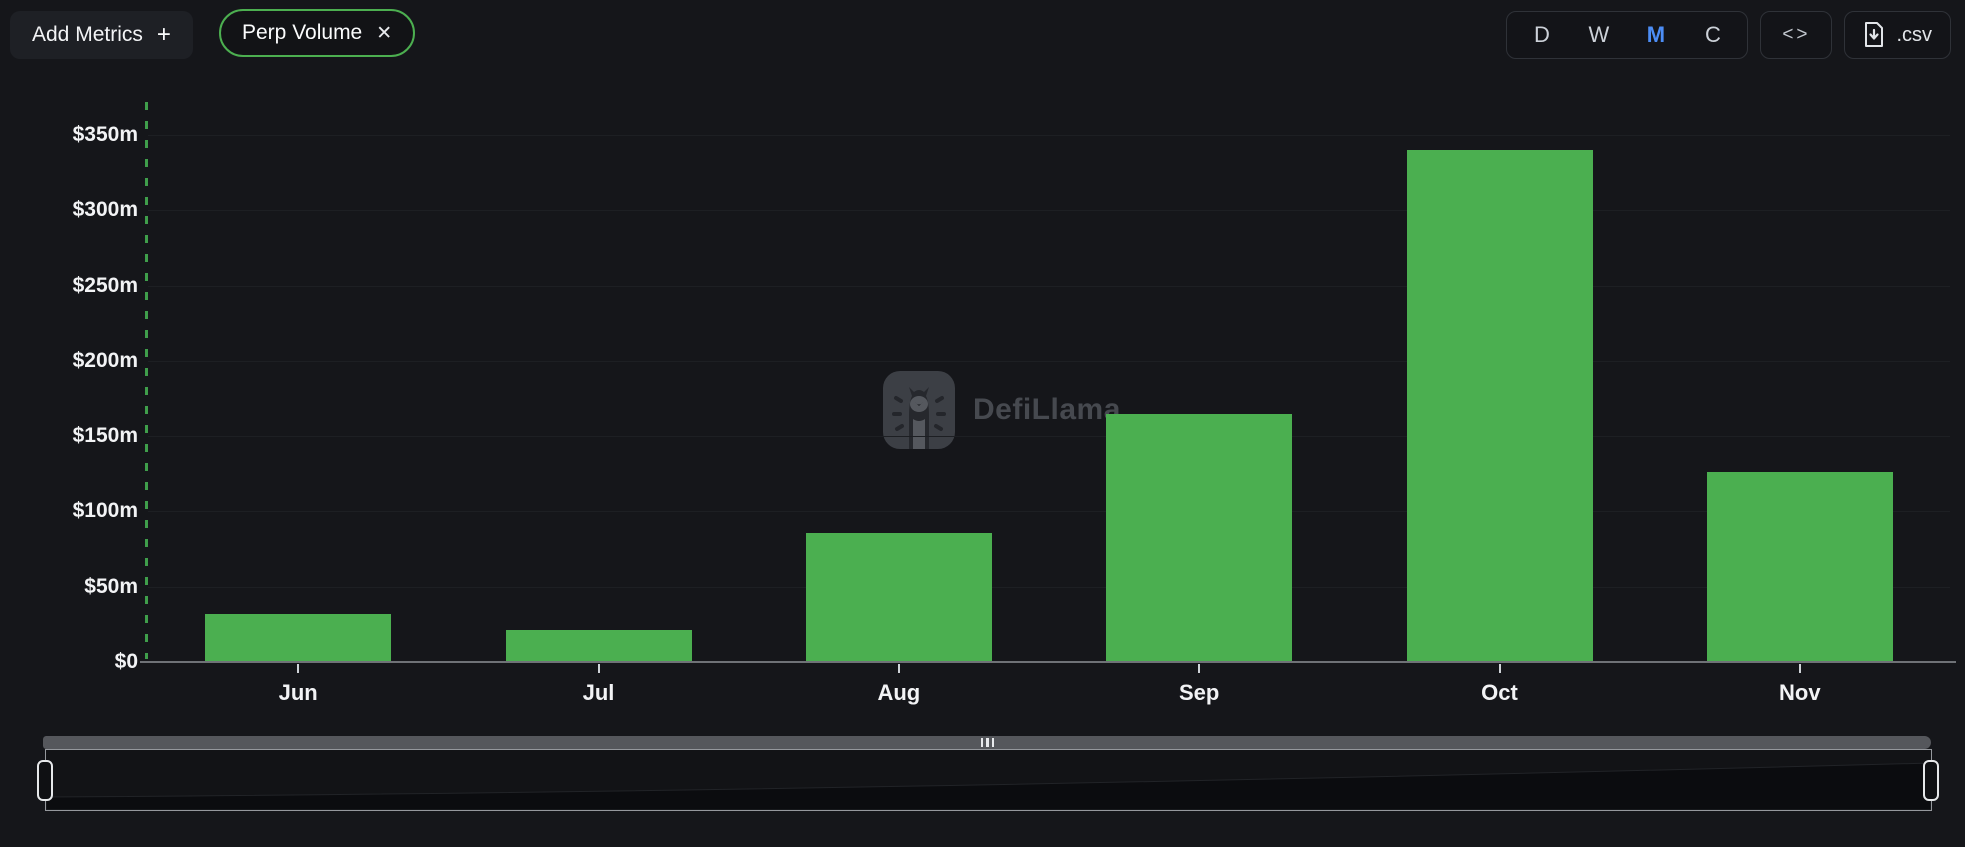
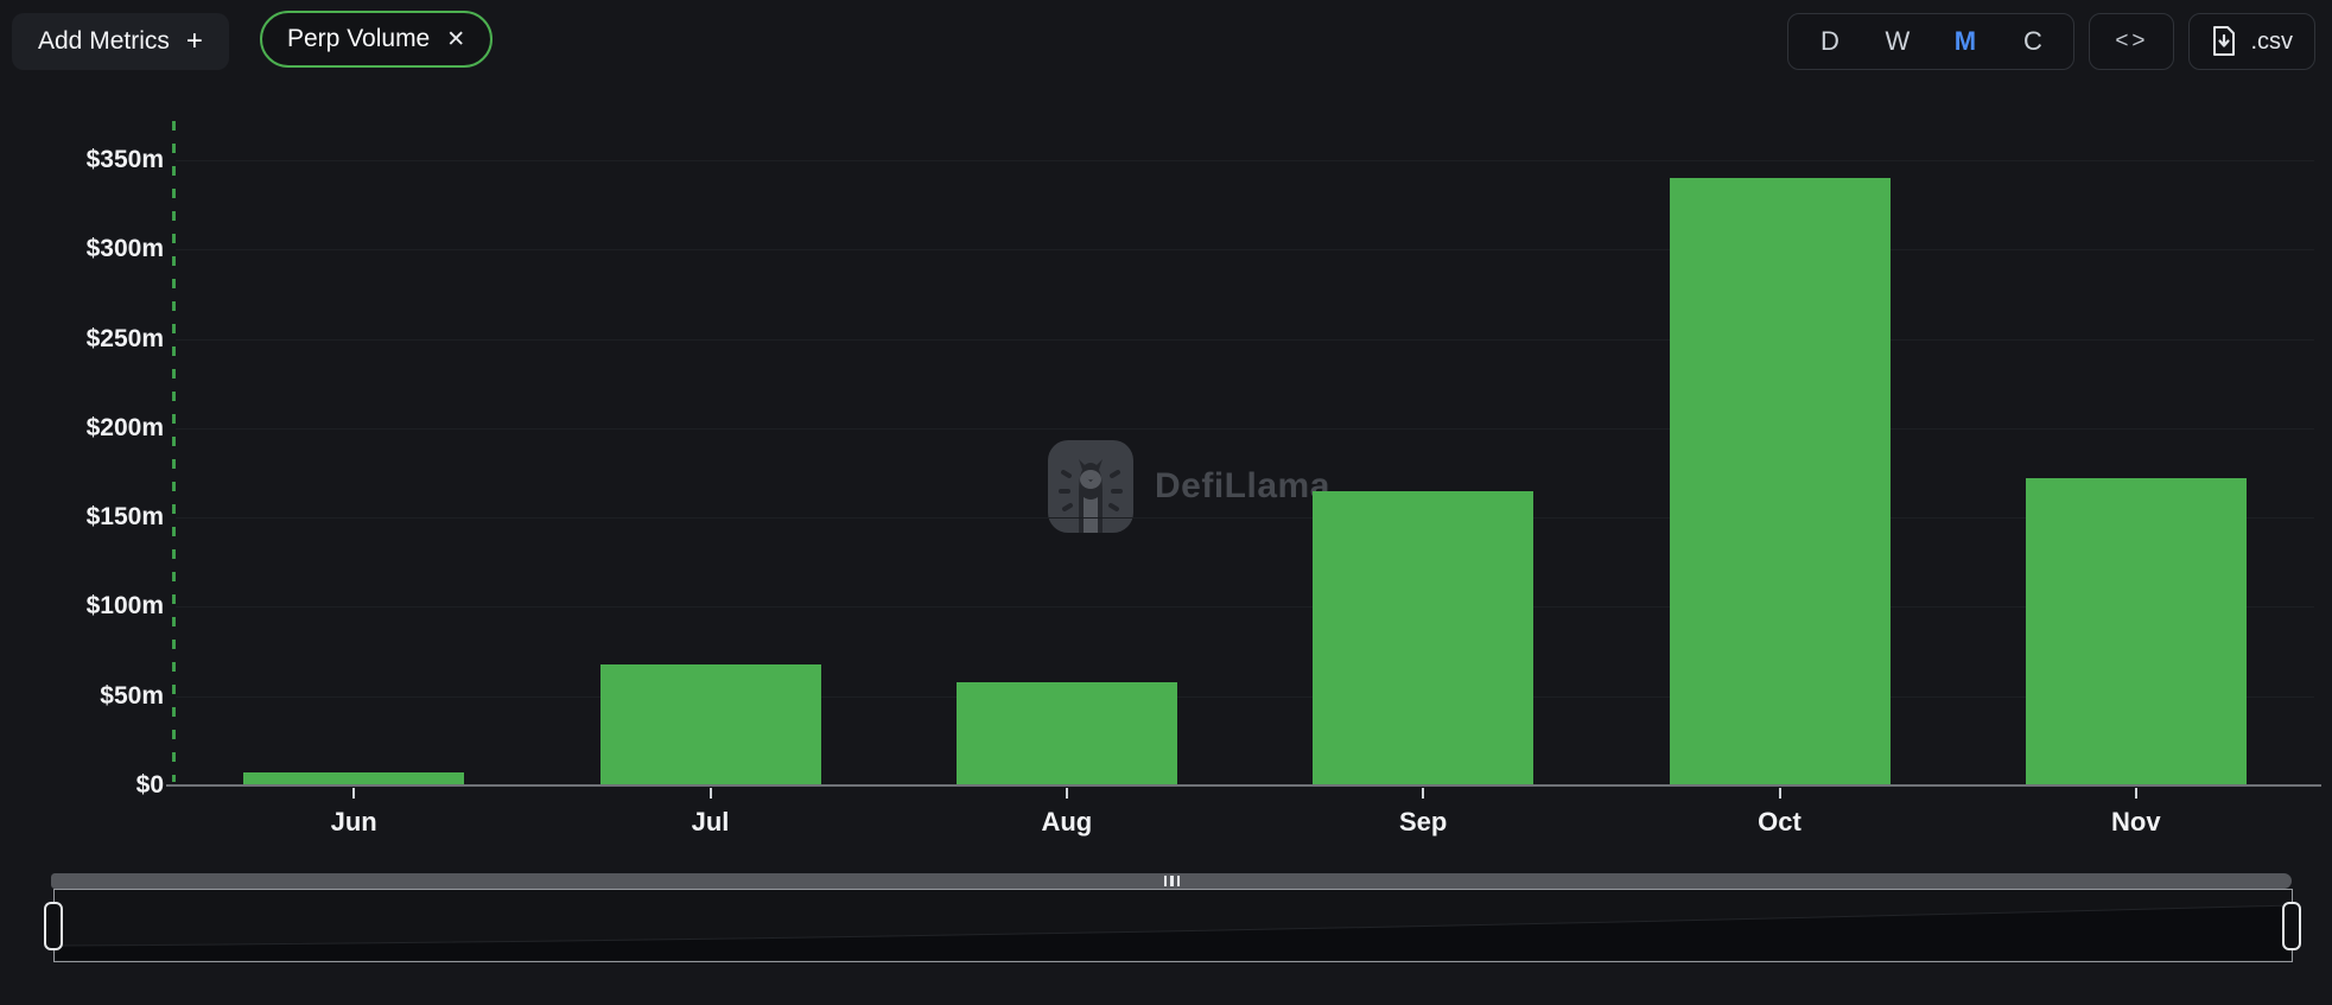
Jun: $32m -> $7m
Jul: $21m -> $68m
Aug: $86m -> $58m
Nov: $126m -> $172m
